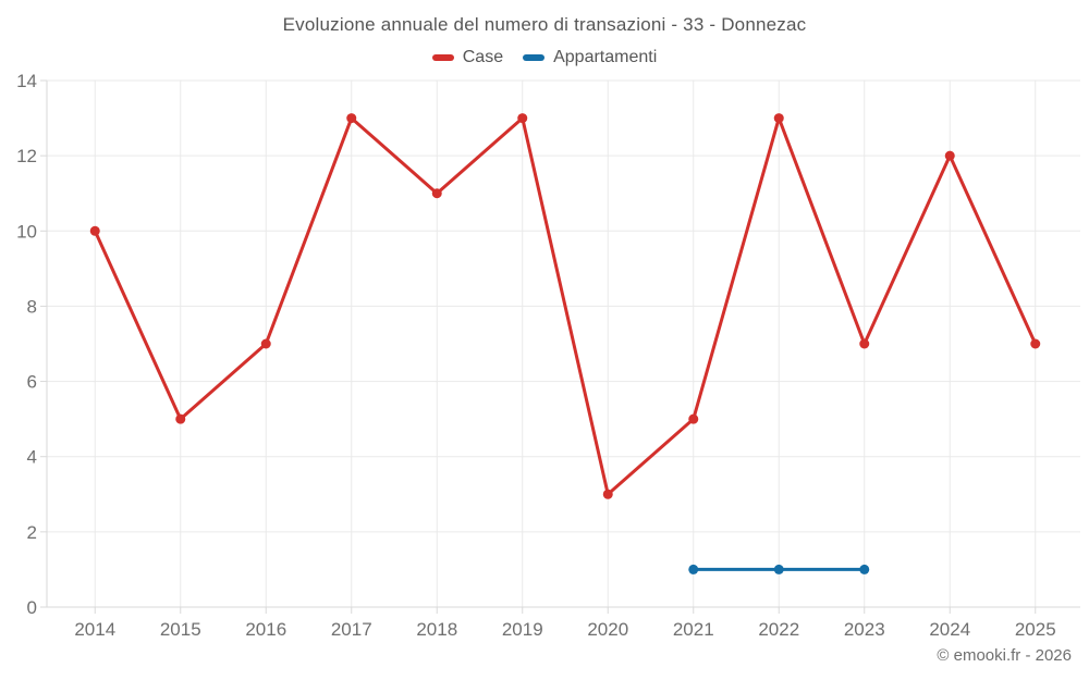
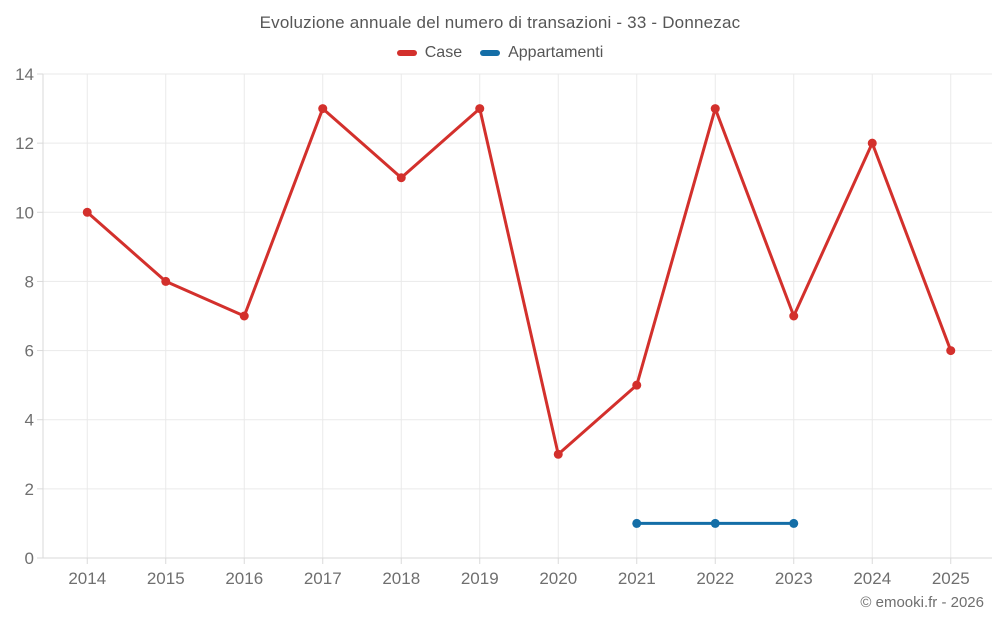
Case/2015: 5 -> 8
Case/2025: 7 -> 6
